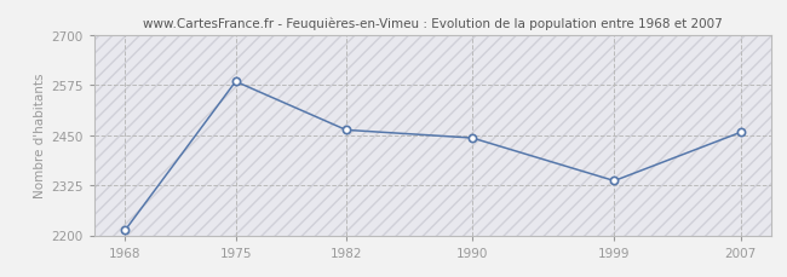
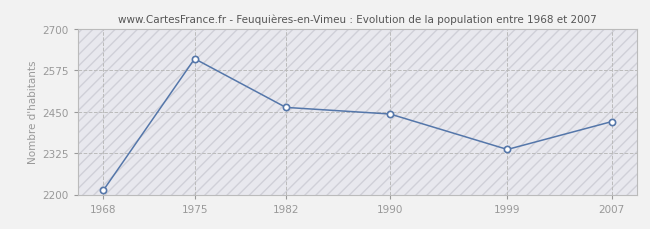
1975: 2584 -> 2610
2007: 2457 -> 2420
